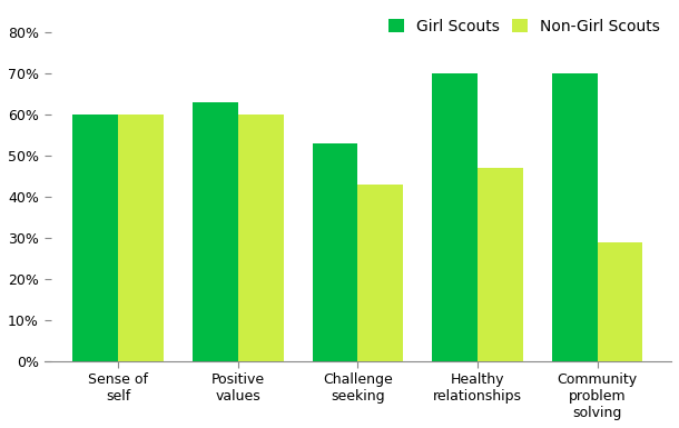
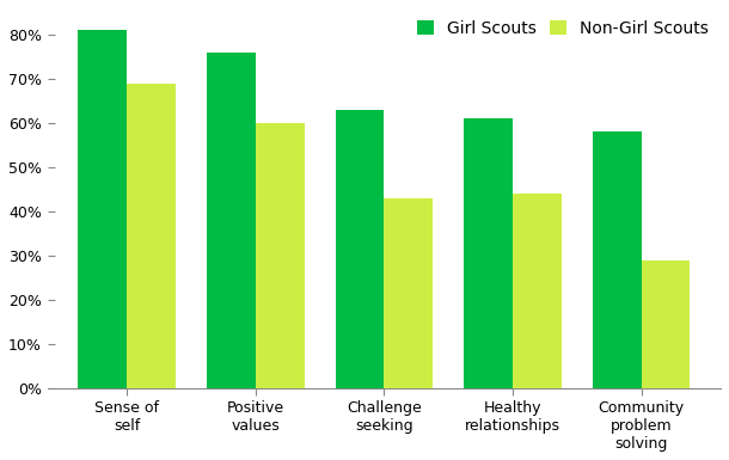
Girl Scouts/Sense of self: 60% -> 81%
Non-Girl Scouts/Sense of self: 60% -> 69%
Girl Scouts/Positive values: 63% -> 76%
Girl Scouts/Challenge seeking: 53% -> 63%
Girl Scouts/Healthy relationships: 70% -> 61%
Non-Girl Scouts/Healthy relationships: 47% -> 44%
Girl Scouts/Community problem solving: 70% -> 58%
